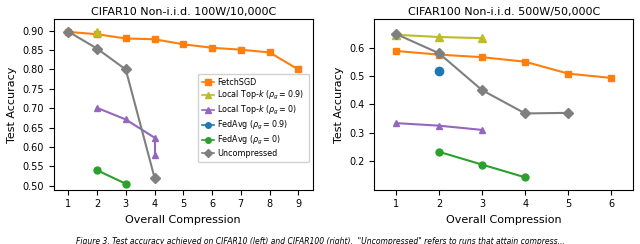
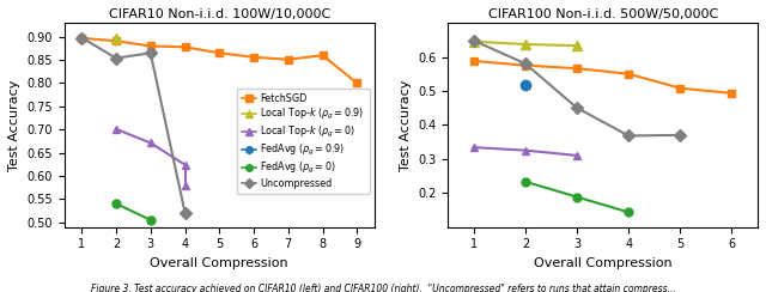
CIFAR10 Non-i.i.d. 100W/10,000C/Uncompressed/3: 0.800 -> 0.865
CIFAR10 Non-i.i.d. 100W/10,000C/FetchSGD/8: 0.844 -> 0.860
